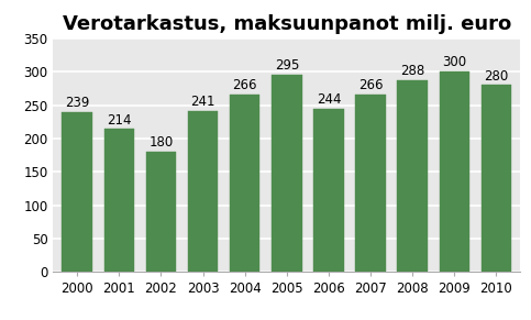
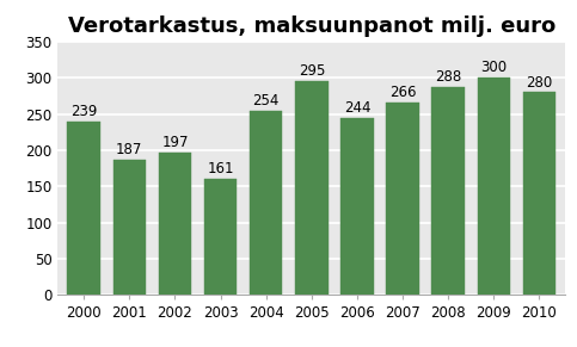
2001: 214 -> 187
2002: 180 -> 197
2003: 241 -> 161
2004: 266 -> 254
